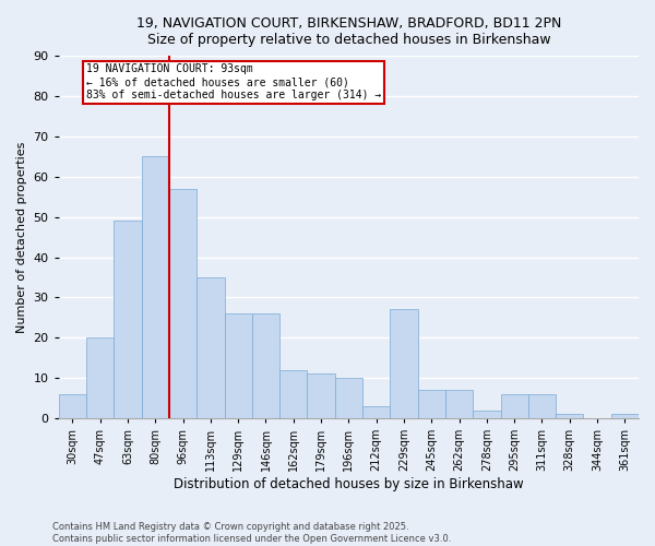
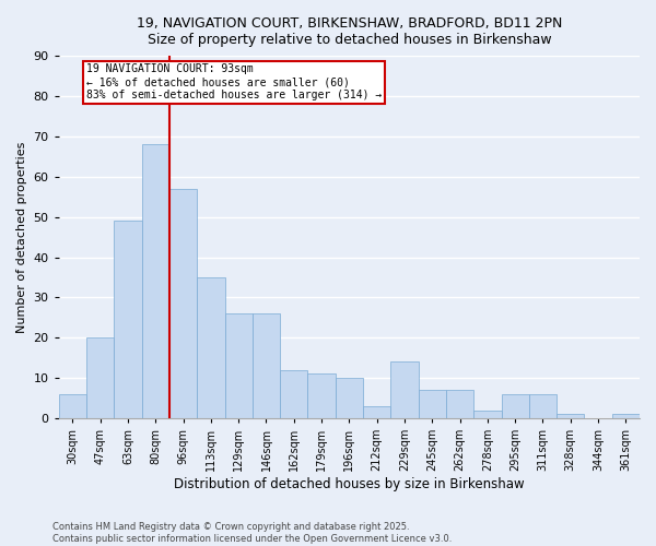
80sqm: 65 -> 68
229sqm: 27 -> 14
